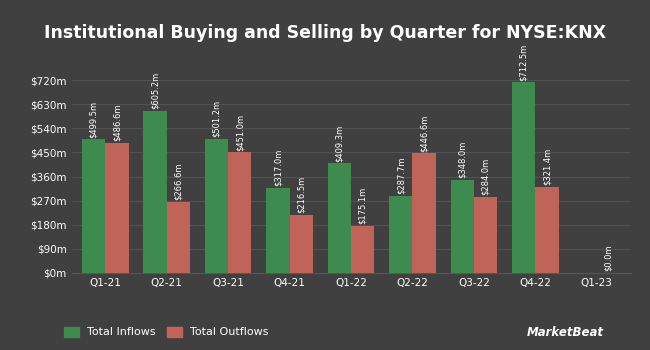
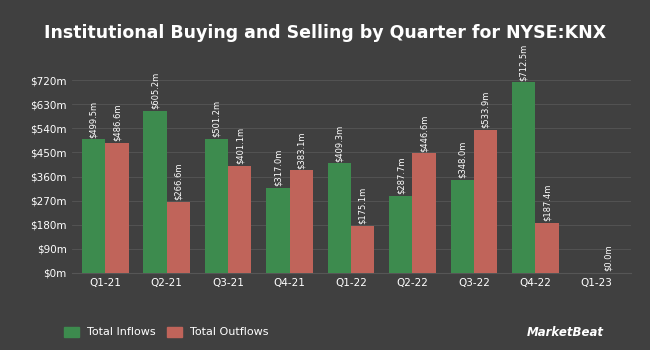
Total Outflows/Q3-21: $451.0m -> $401.1m
Total Outflows/Q4-21: $216.5m -> $383.1m
Total Outflows/Q3-22: $284.0m -> $533.9m
Total Outflows/Q4-22: $321.4m -> $187.4m
